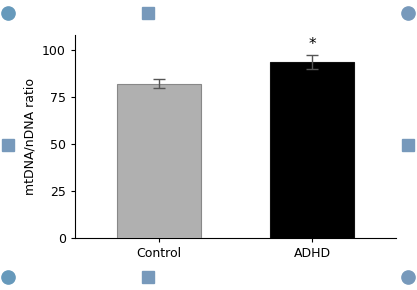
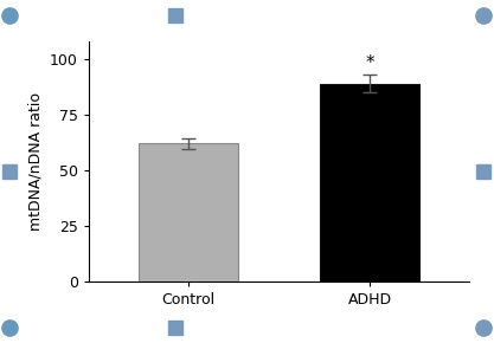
Control: 82 -> 62
ADHD: 94 -> 89
